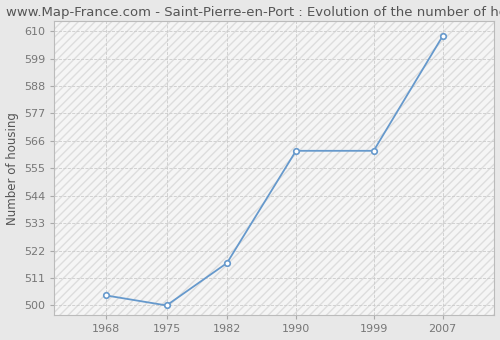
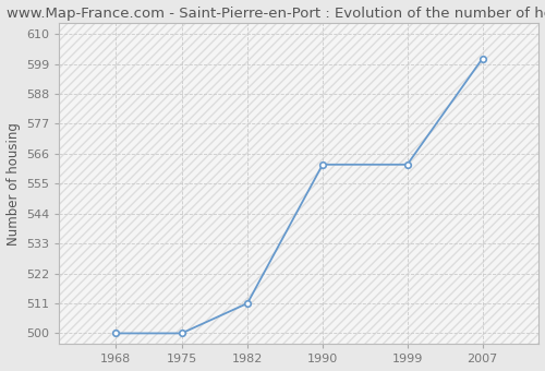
1968: 504 -> 500
1982: 517 -> 511
2007: 608 -> 601
